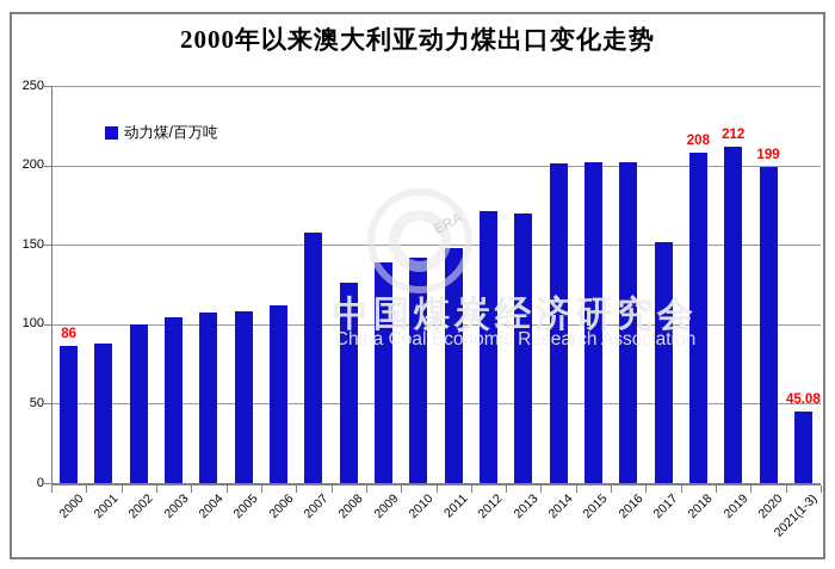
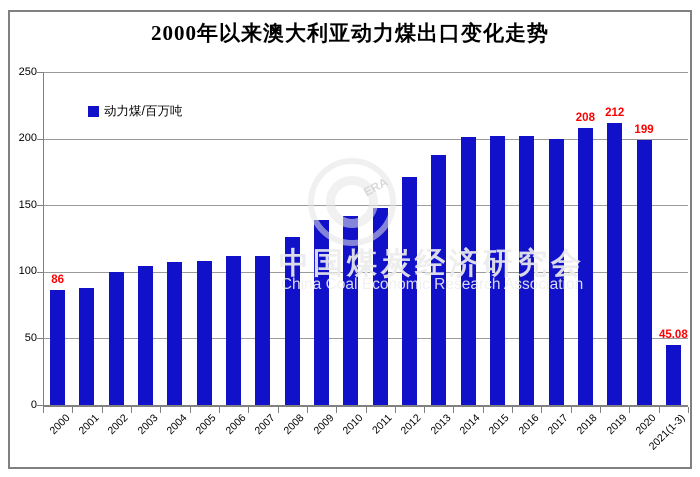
2007: 158 -> 112
2013: 170 -> 188
2017: 152 -> 200
